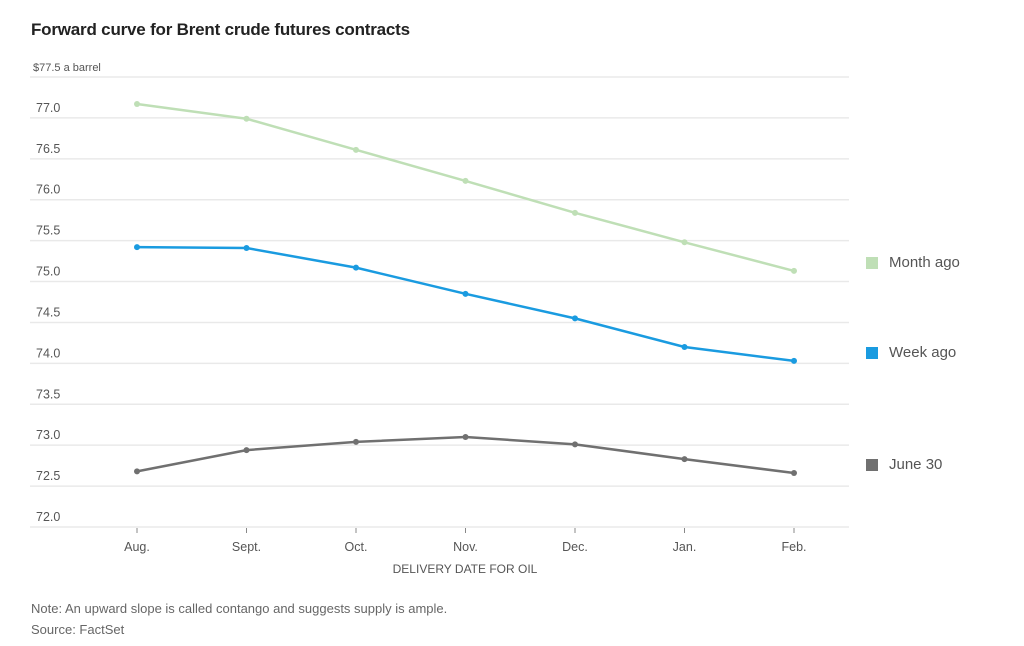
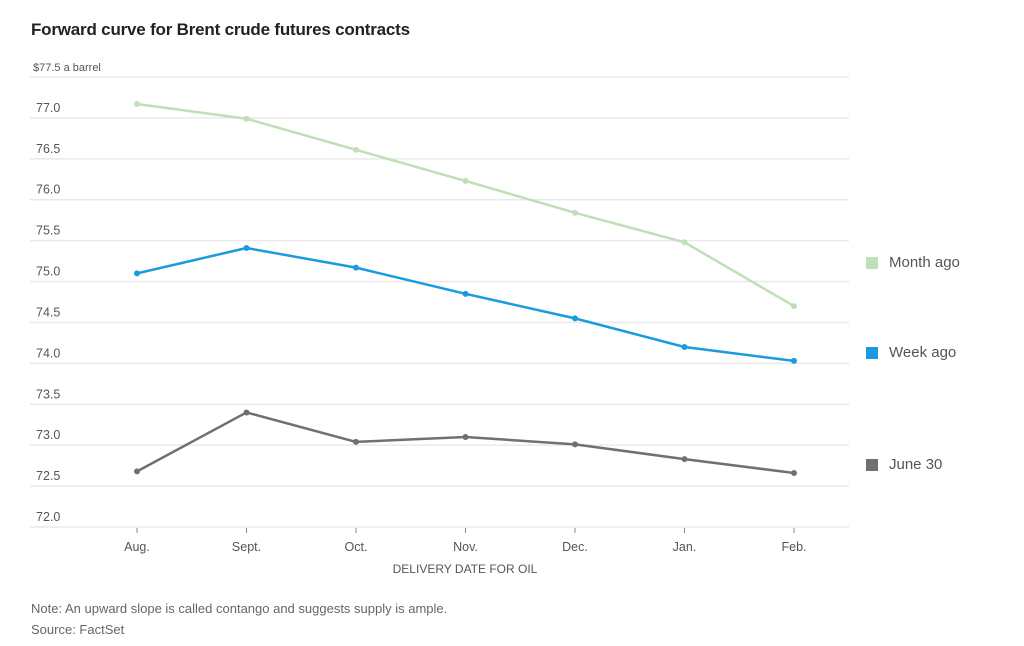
Week ago/Aug.: 75.4 -> 75.1
June 30/Sept.: 72.9 -> 73.4
Month ago/Feb.: 75.1 -> 74.7
